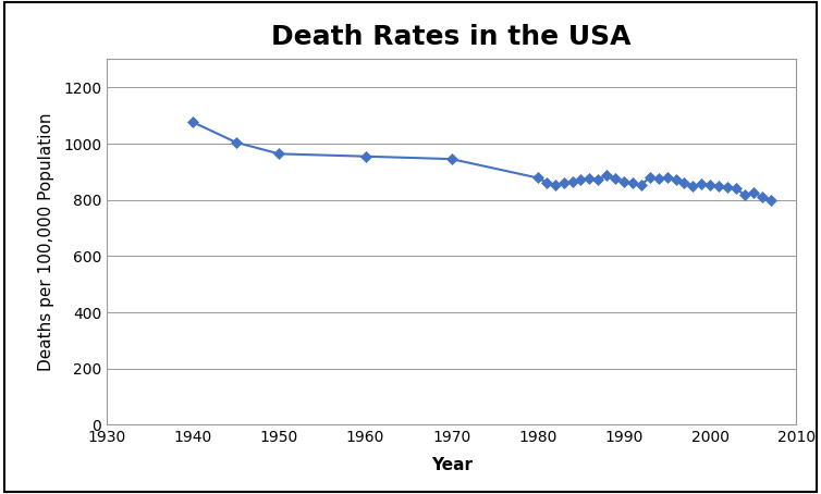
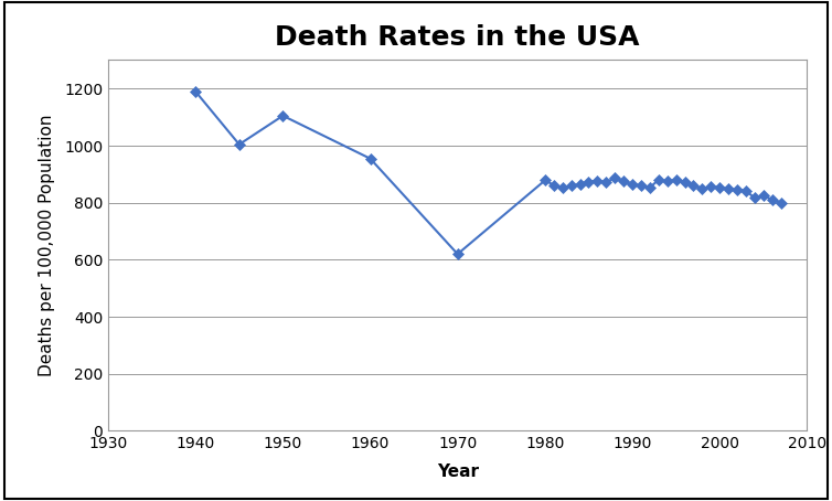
1940: 1076 -> 1190
1950: 964 -> 1105
1970: 945 -> 620
